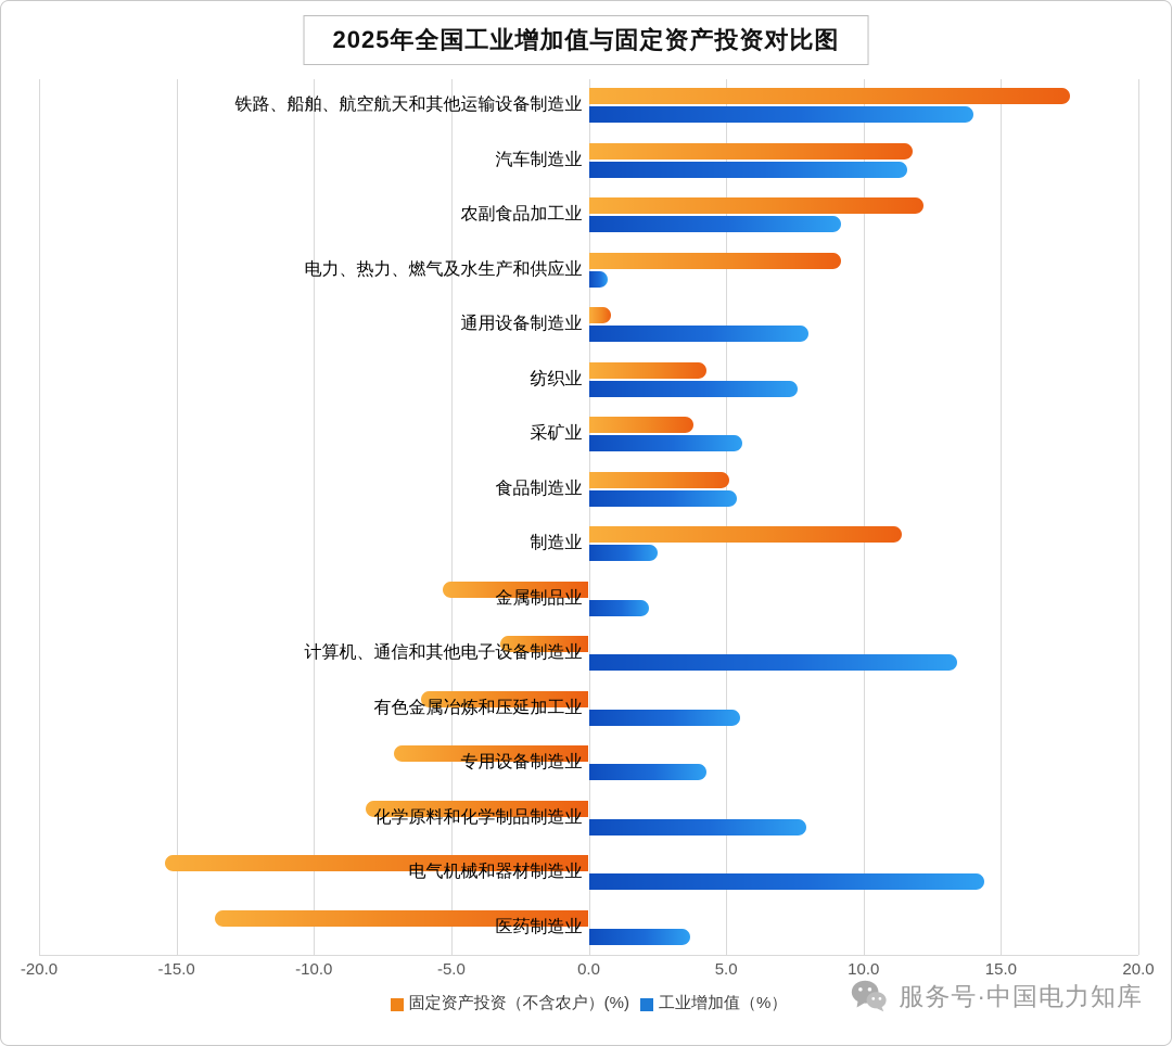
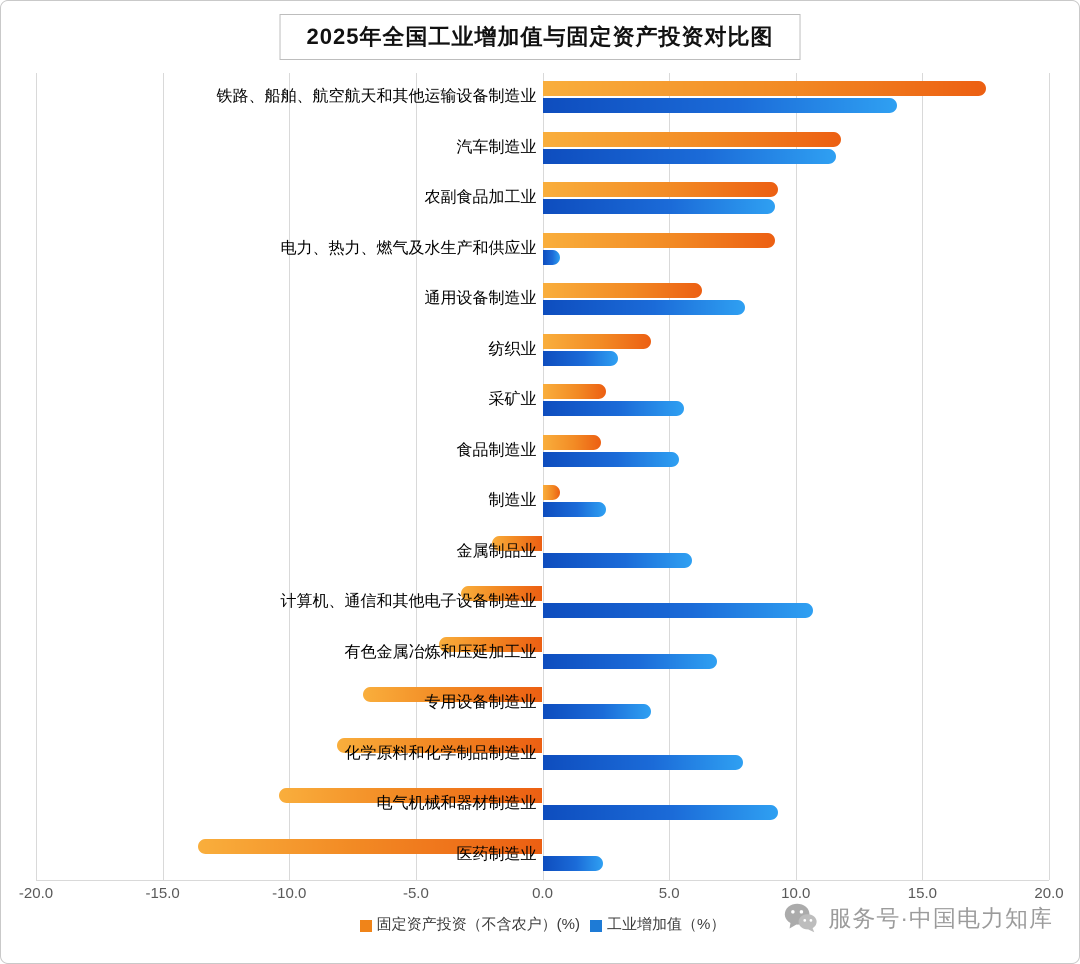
固定资产投资（不含农户）(%)/农副食品加工业: 12.2 -> 9.3
固定资产投资（不含农户）(%)/通用设备制造业: 0.8 -> 6.3
工业增加值（%）/纺织业: 7.6 -> 3.0
固定资产投资（不含农户）(%)/采矿业: 3.8 -> 2.5
固定资产投资（不含农户）(%)/食品制造业: 5.1 -> 2.3
固定资产投资（不含农户）(%)/制造业: 11.4 -> 0.7
固定资产投资（不含农户）(%)/金属制品业: -5.3 -> -2.0
工业增加值（%）/金属制品业: 2.2 -> 5.9
工业增加值（%）/计算机、通信和其他电子设备制造业: 13.4 -> 10.7
固定资产投资（不含农户）(%)/有色金属冶炼和压延加工业: -6.1 -> -4.1
工业增加值（%）/有色金属冶炼和压延加工业: 5.5 -> 6.9
固定资产投资（不含农户）(%)/电气机械和器材制造业: -15.4 -> -10.4
工业增加值（%）/电气机械和器材制造业: 14.4 -> 9.3
工业增加值（%）/医药制造业: 3.7 -> 2.4
